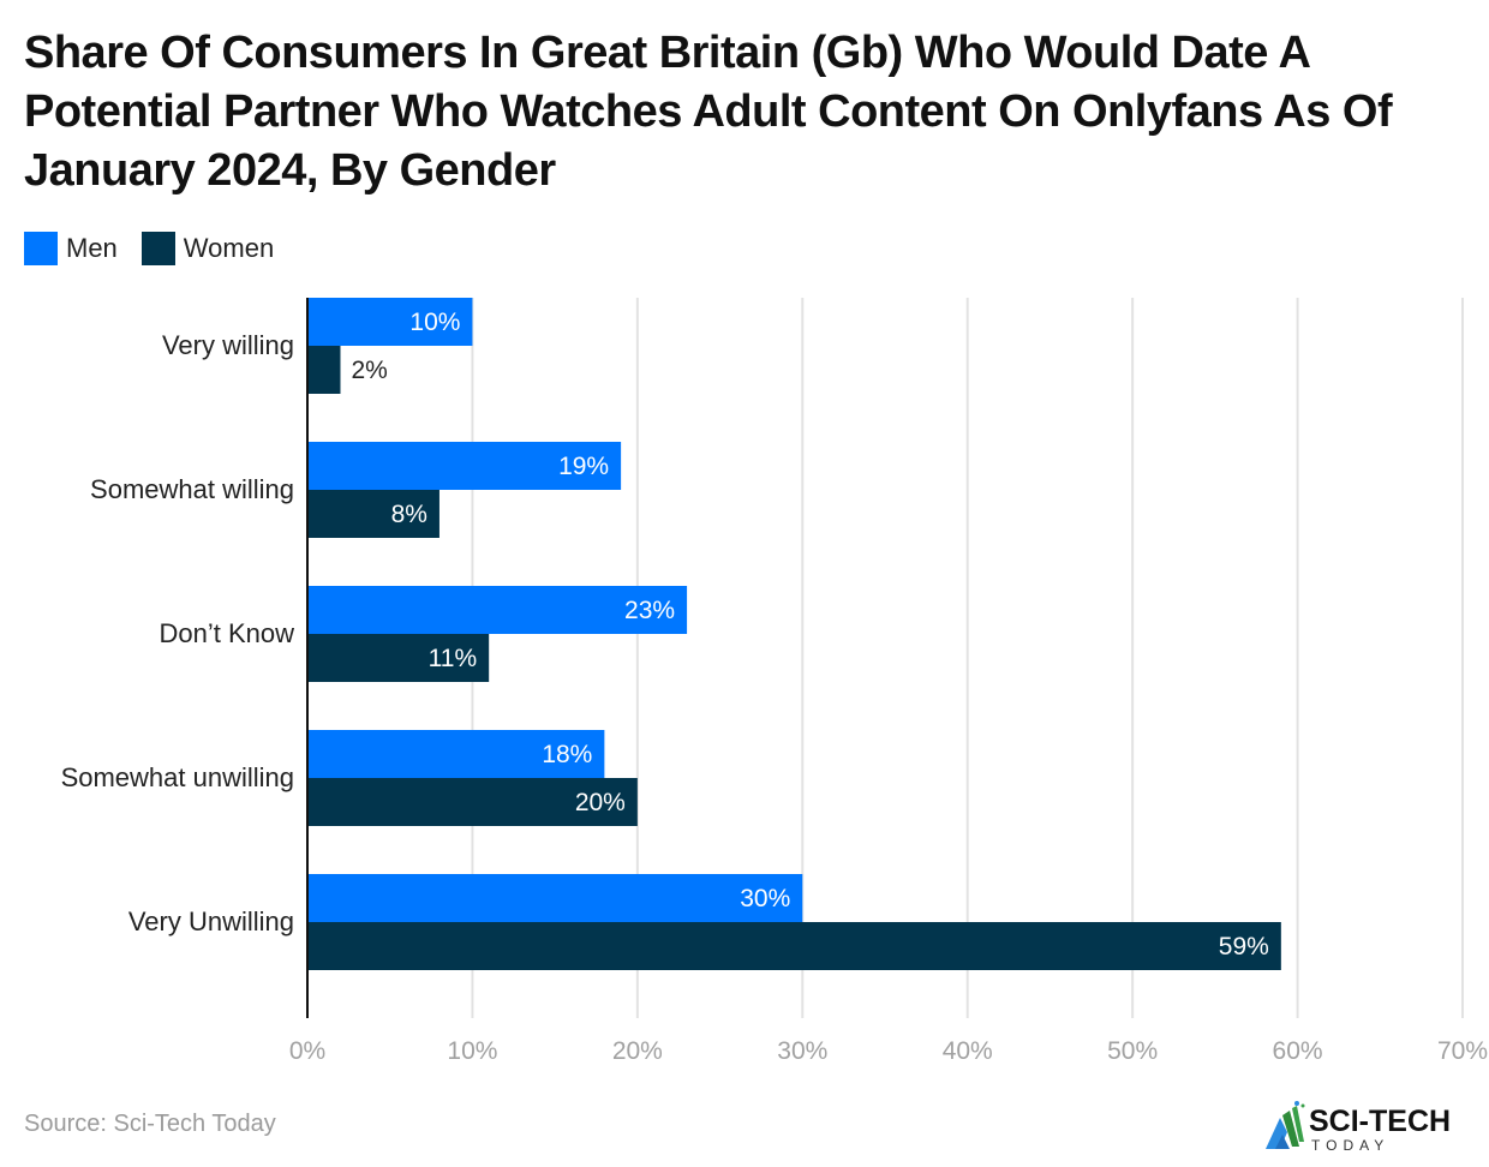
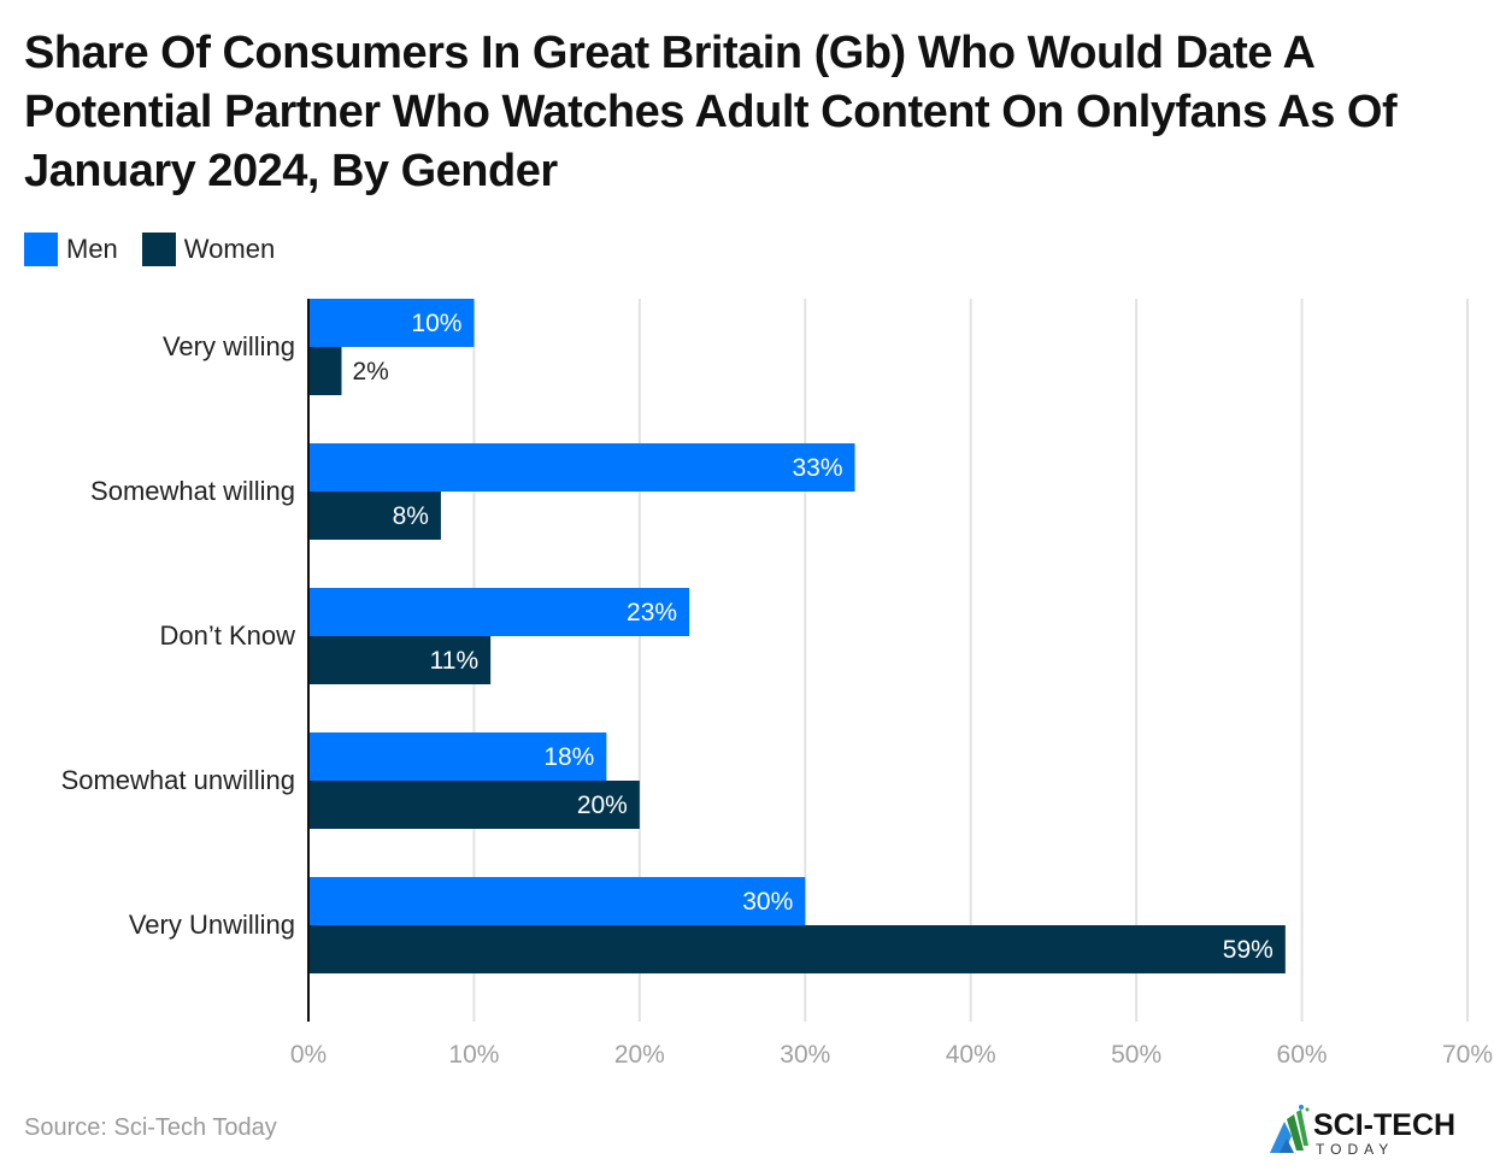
Men/Somewhat willing: 19% -> 33%
